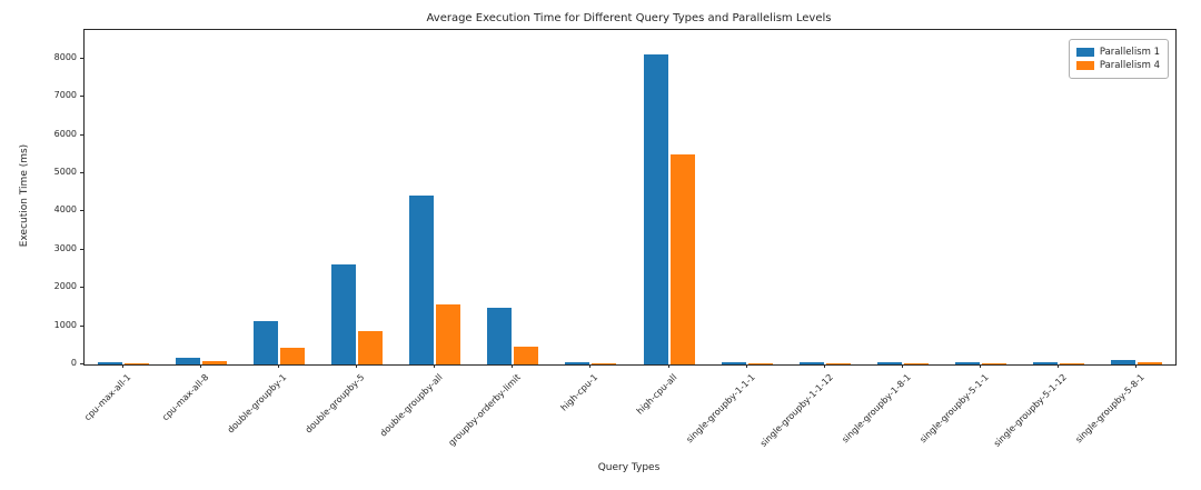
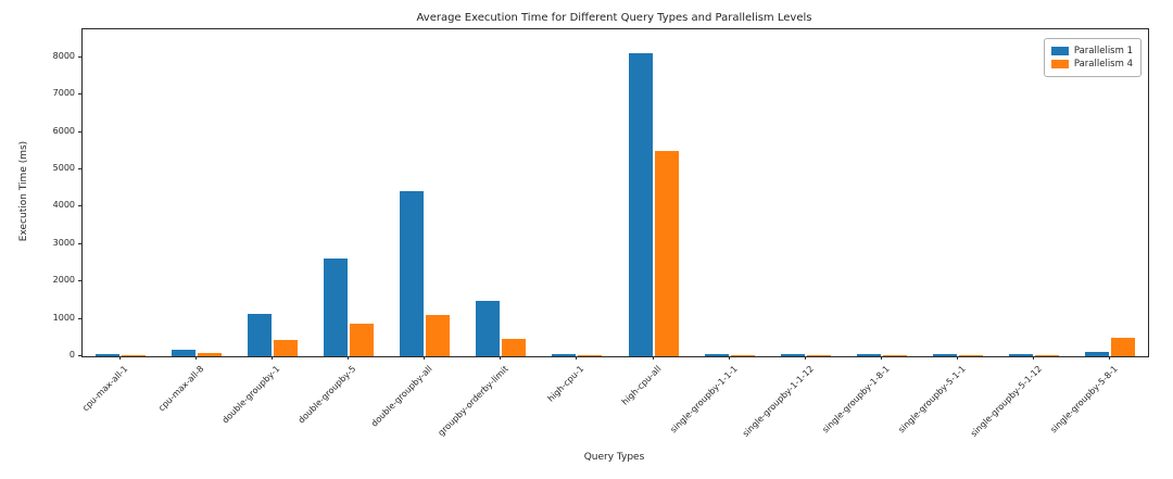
Parallelism 4/double-groupby-all: 1600 -> 1100
Parallelism 4/single-groupby-5-8-1: 100 -> 500
